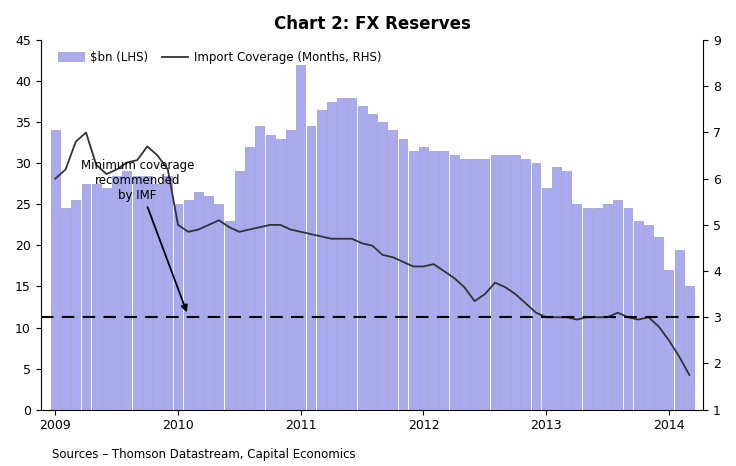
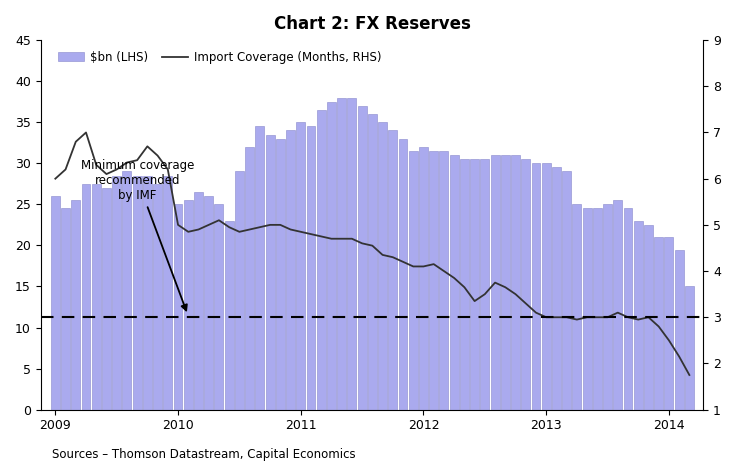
$bn (LHS)/2009: 34.0 -> 26.0
$bn (LHS)/2011: 42.0 -> 35.0
$bn (LHS)/2013: 27.0 -> 30.0
$bn (LHS)/2014: 17.0 -> 21.0
